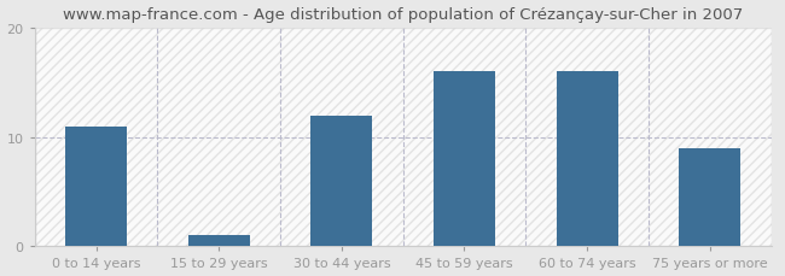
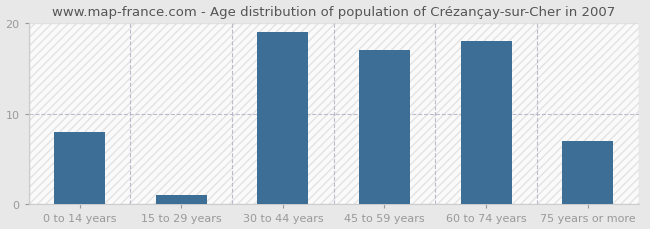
0 to 14 years: 11 -> 8
30 to 44 years: 12 -> 19
45 to 59 years: 16 -> 17
60 to 74 years: 16 -> 18
75 years or more: 9 -> 7
